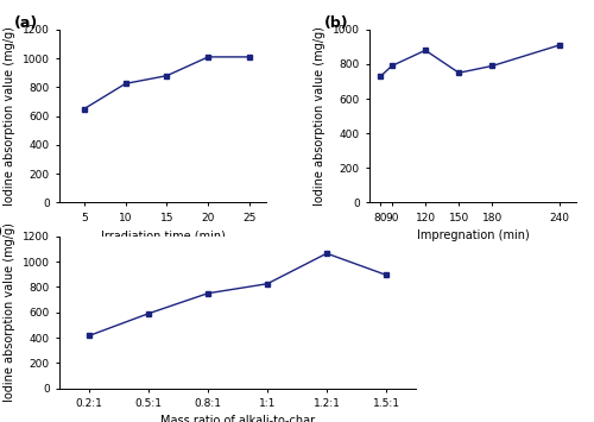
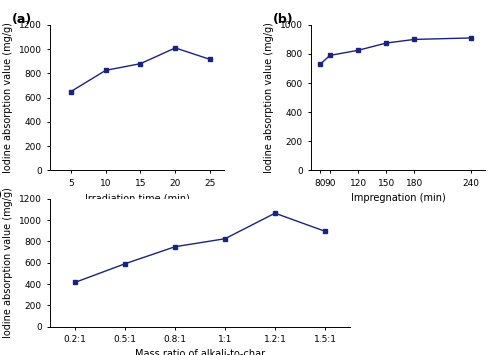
25: 1010 -> 920
120: 880 -> 820
150: 750 -> 880
180: 790 -> 900
